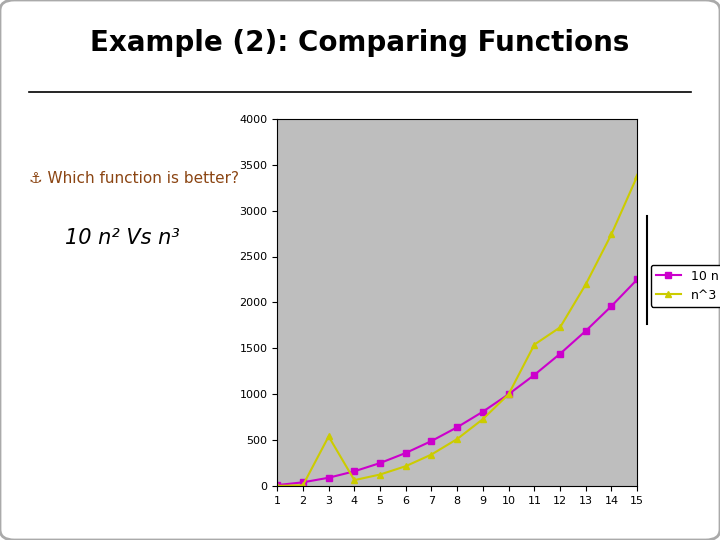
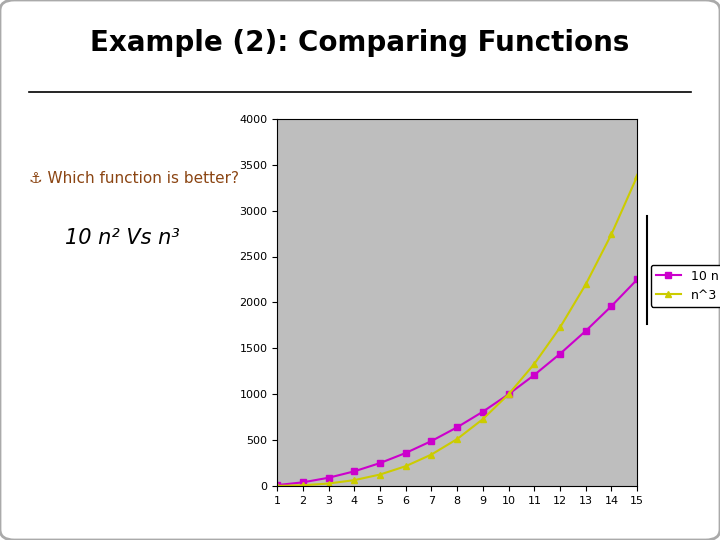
n^3/3: 540 -> 30
n^3/11: 1540 -> 1330
